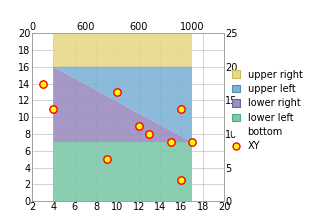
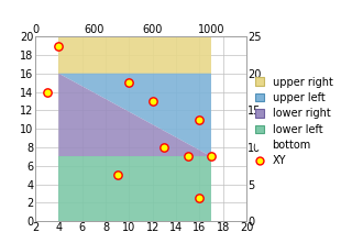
4: 11.0 -> 19.0
10: 13.0 -> 15.0
12: 9.0 -> 13.0
